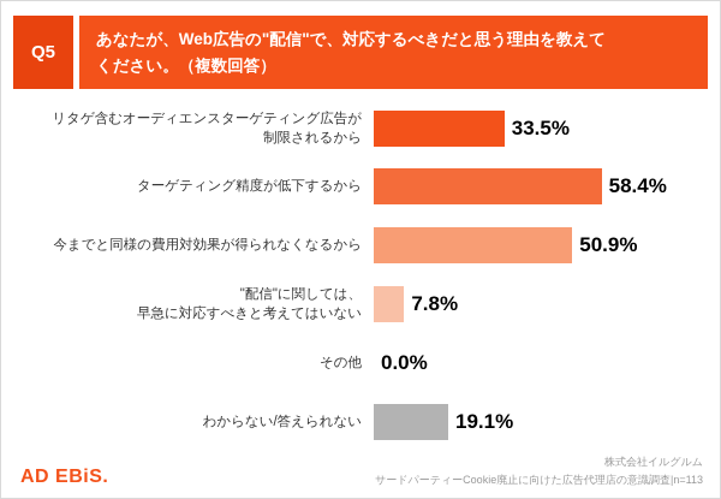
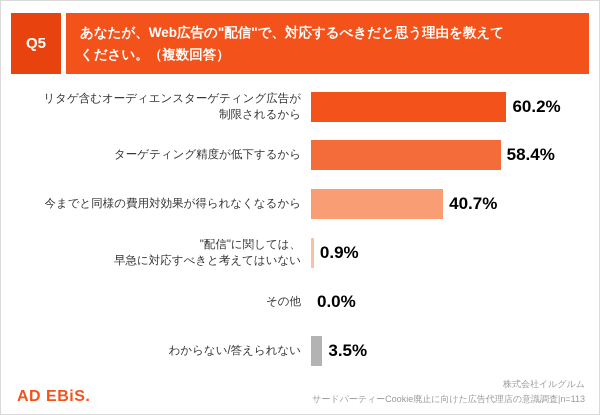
リタゲ含むオーディエンスターゲティング広告が 制限されるから: 33.5% -> 60.2%
今までと同様の費用対効果が得られなくなるから: 50.9% -> 40.7%
"配信"に関しては、 早急に対応すべきと考えてはいない: 7.8% -> 0.9%
わからない/答えられない: 19.1% -> 3.5%
